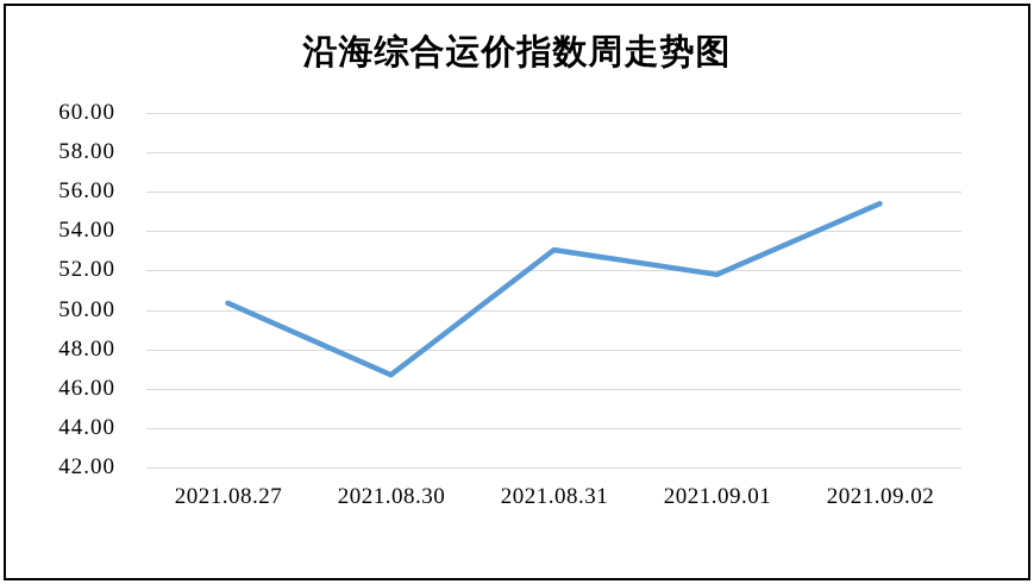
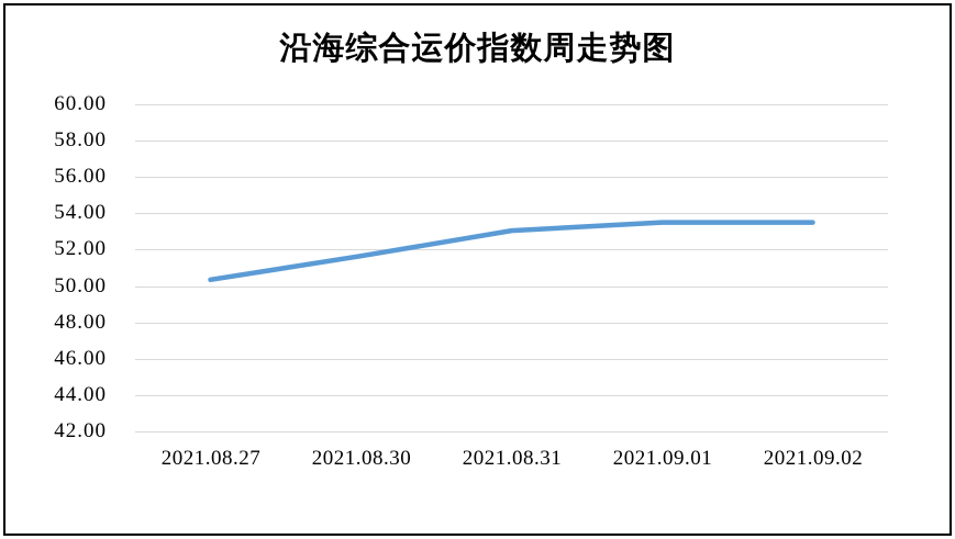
2021.08.30: 46.7 -> 51.6
2021.09.01: 51.8 -> 53.5
2021.09.02: 55.4 -> 53.5
